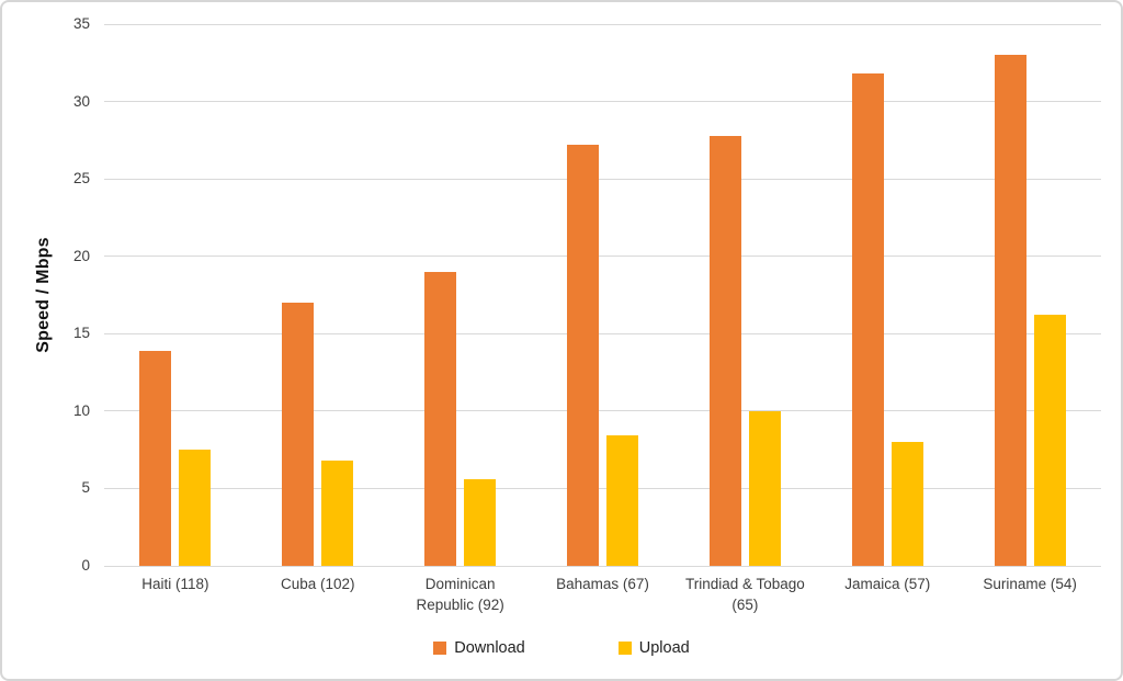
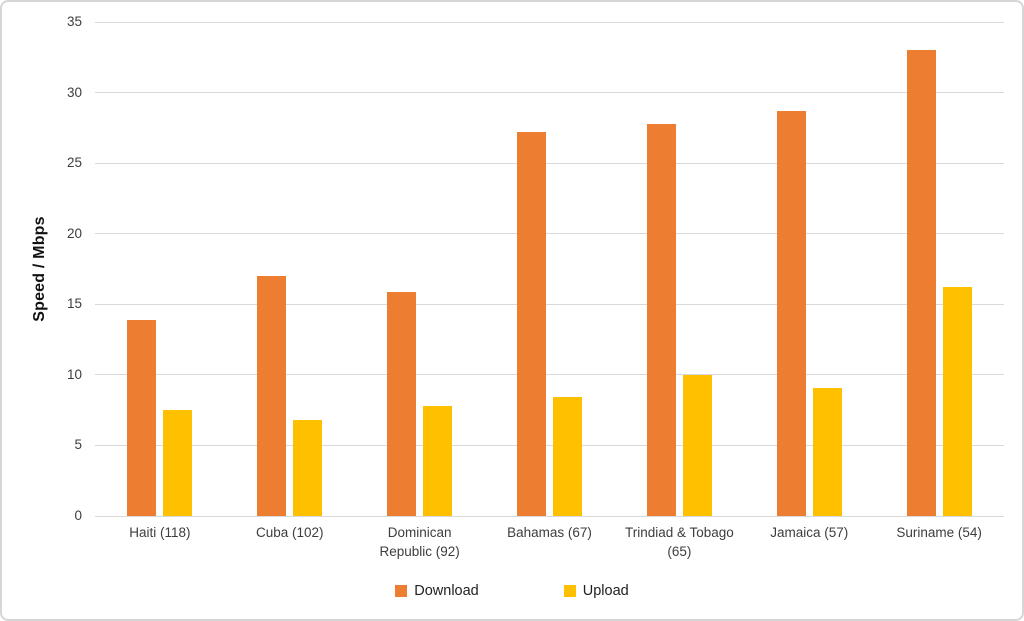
Download/Dominican Republic (92): 19.0 -> 15.9
Upload/Dominican Republic (92): 5.6 -> 7.8
Download/Jamaica (57): 31.8 -> 28.7
Upload/Jamaica (57): 8.0 -> 9.1
